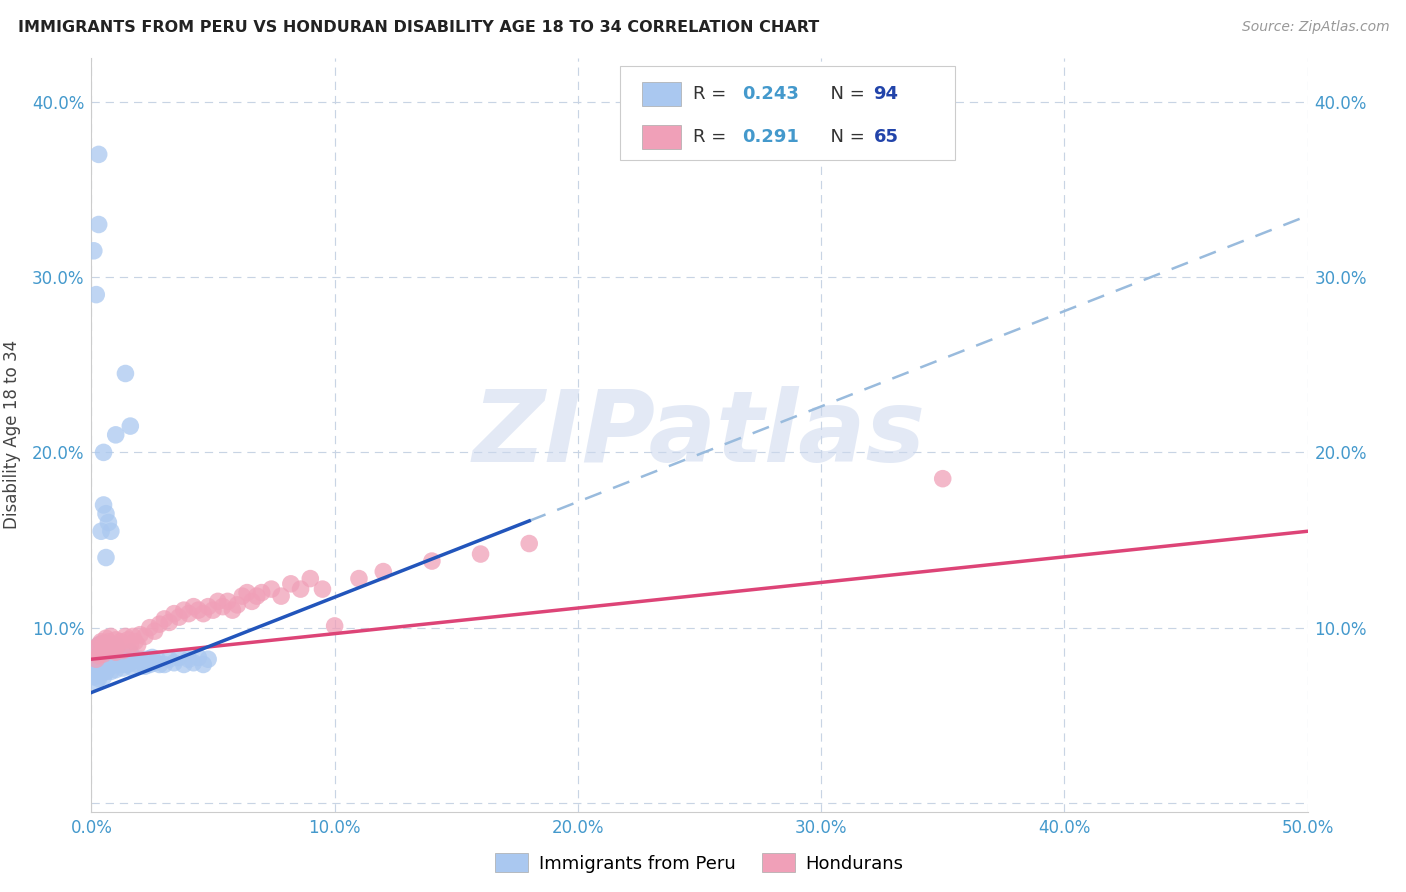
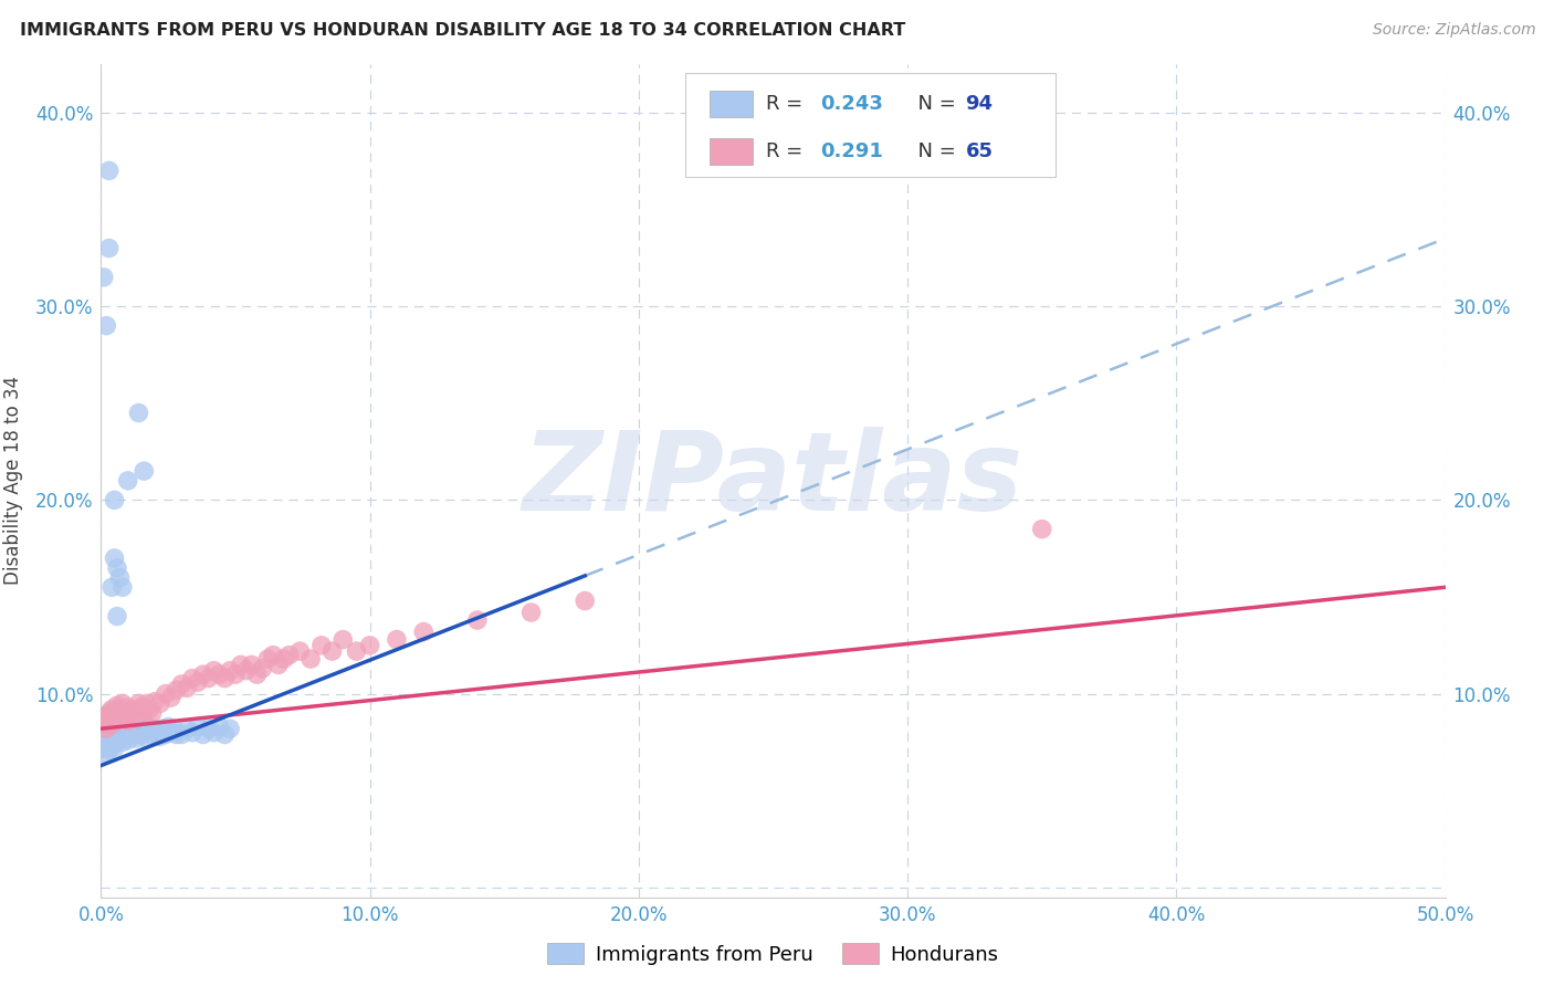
Hondurans/10.0%: 10.1% -> 12.5%
